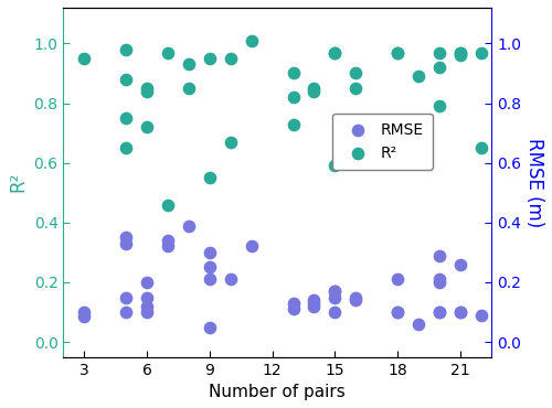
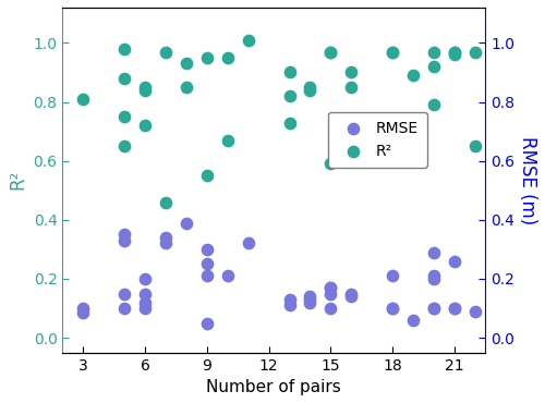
R²/3: 0.95 -> 0.81
